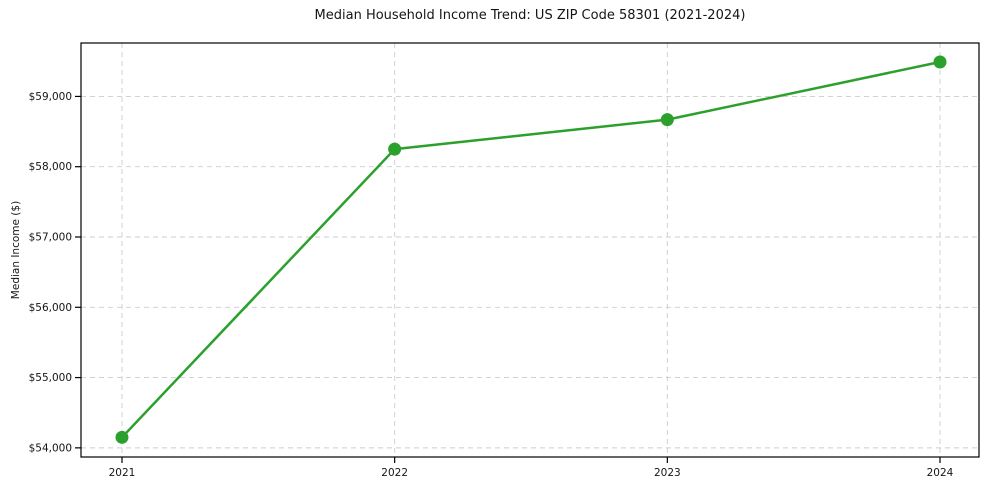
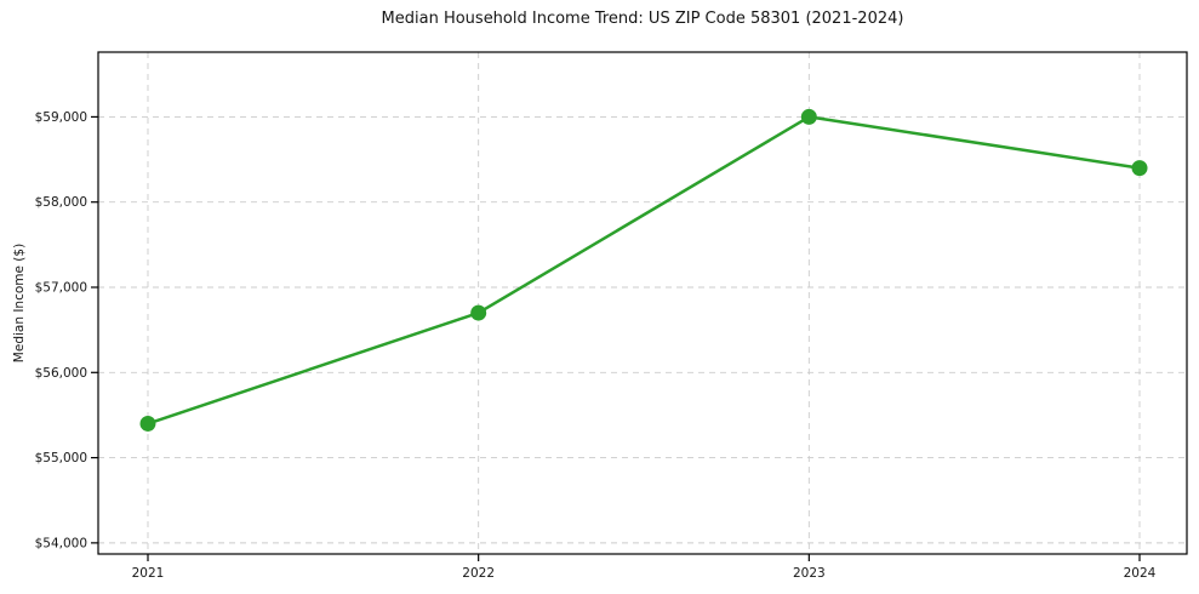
2021: $54200 -> $55400
2022: $58200 -> $56700
2023: $58700 -> $59000
2024: $59500 -> $58400
